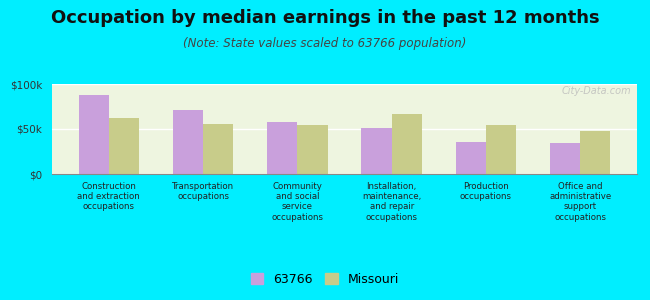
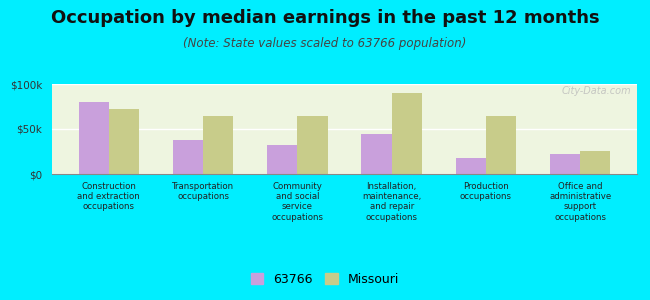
63766/Construction and extraction occupations: $88k -> $80k
Missouri/Construction and extraction occupations: $62k -> $72k
63766/Transportation occupations: $71k -> $38k
Missouri/Transportation occupations: $56k -> $64k
63766/Community and social service occupations: $58k -> $32k
Missouri/Community and social service occupations: $55k -> $64k
63766/Installation, maintenance, and repair occupations: $51k -> $44k
Missouri/Installation, maintenance, and repair occupations: $67k -> $90k
63766/Production occupations: $36k -> $18k
Missouri/Production occupations: $54k -> $64k
63766/Office and administrative support occupations: $35k -> $22k
Missouri/Office and administrative support occupations: $48k -> $26k
